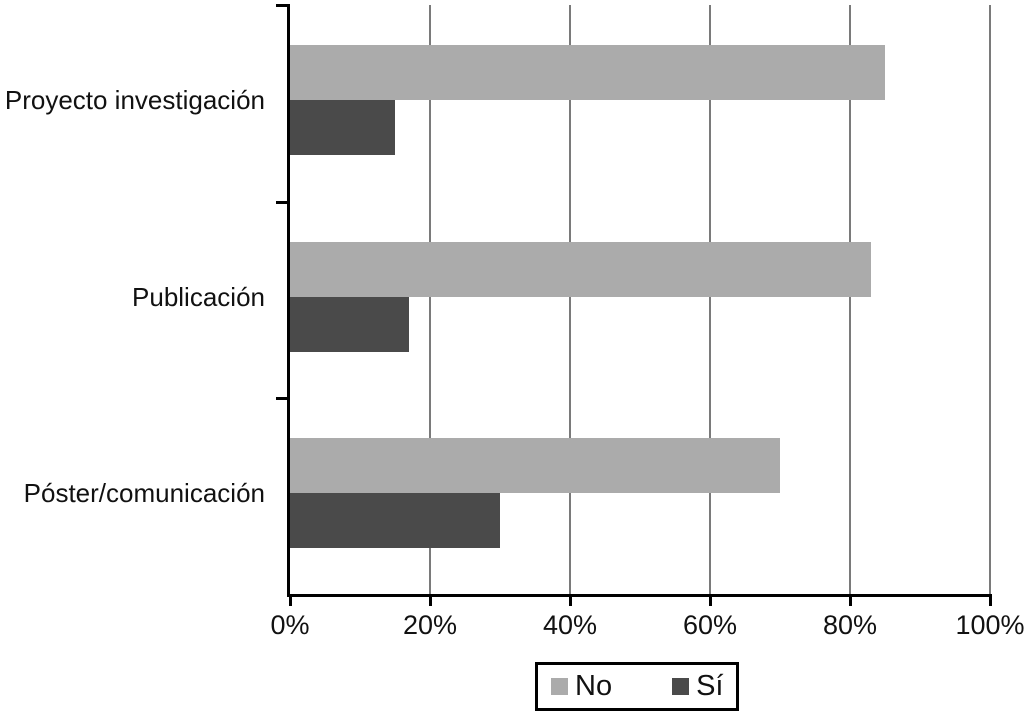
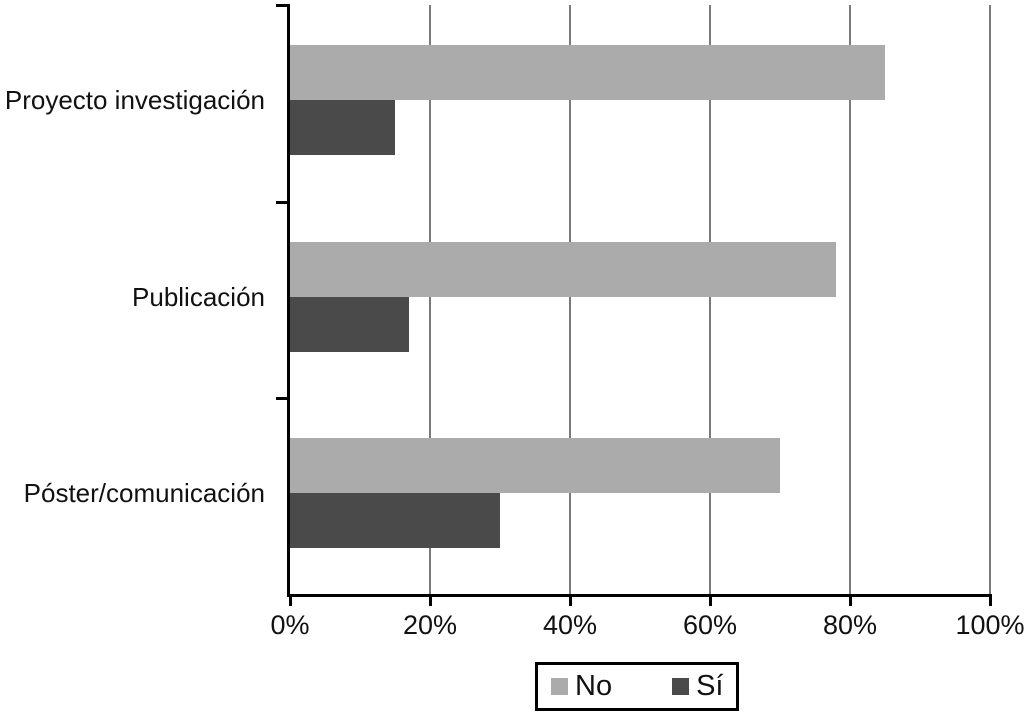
No/Publicación: 83% -> 78%
